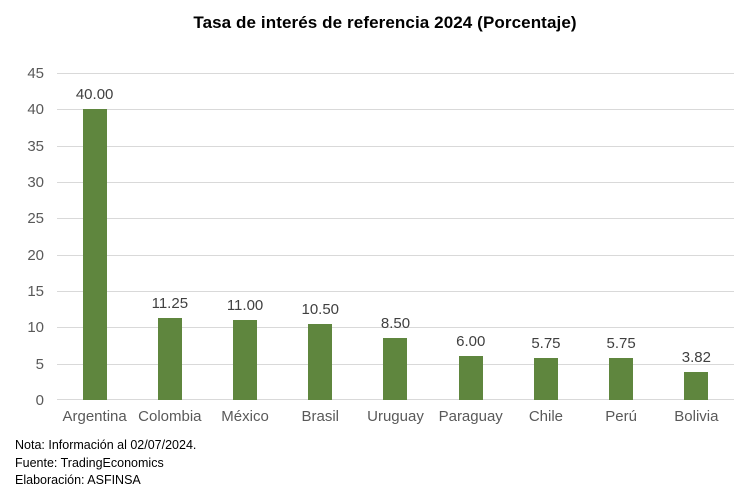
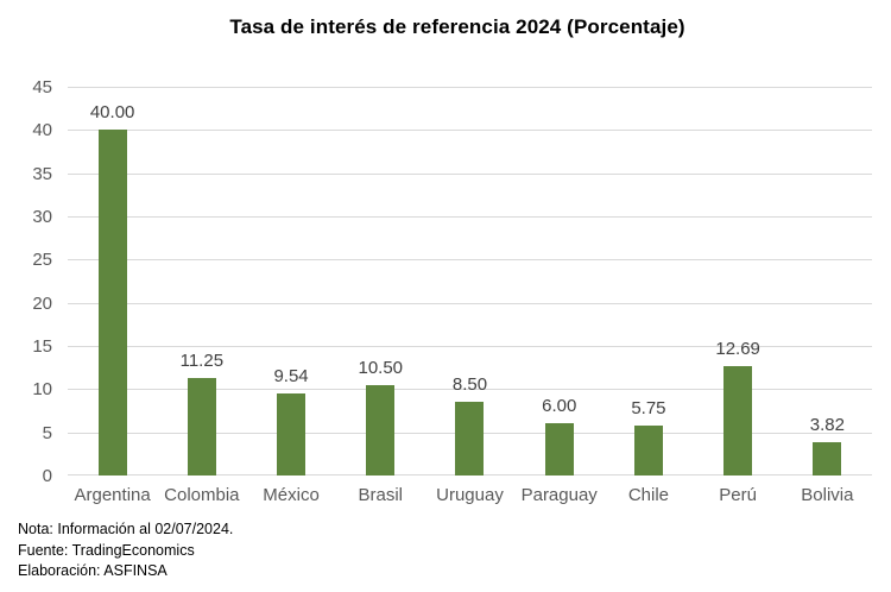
México: 11.00 -> 9.54
Perú: 5.75 -> 12.69
